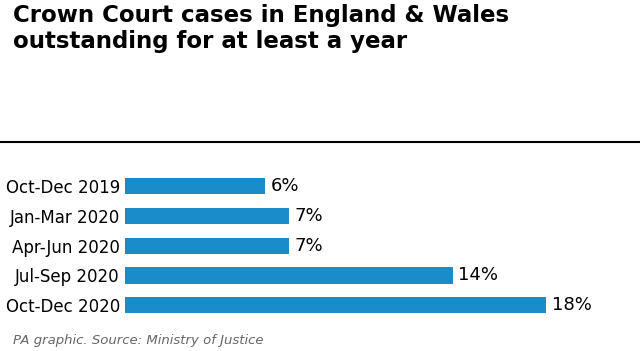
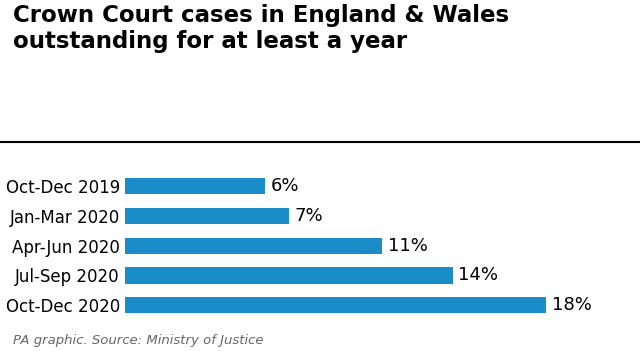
Apr-Jun 2020: 7% -> 11%
